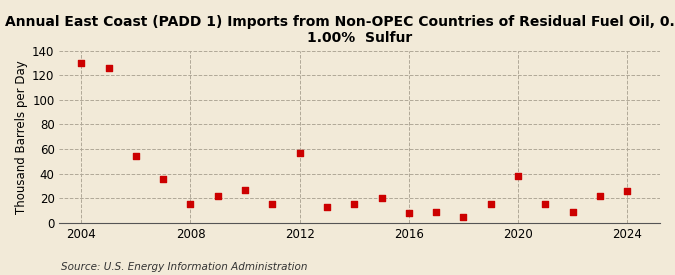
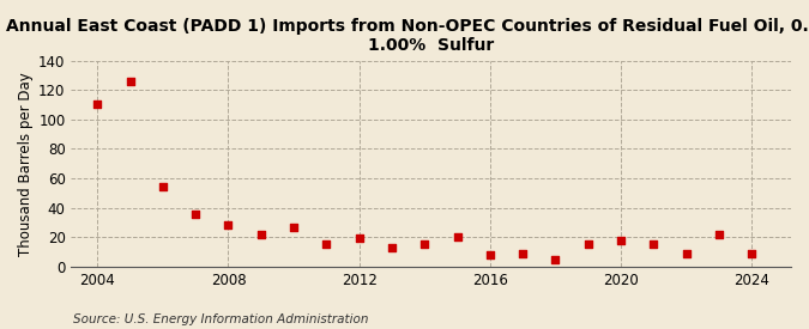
2004: 130 -> 110
2008: 15 -> 28
2012: 57 -> 19
2020: 38 -> 18
2024: 26 -> 9
